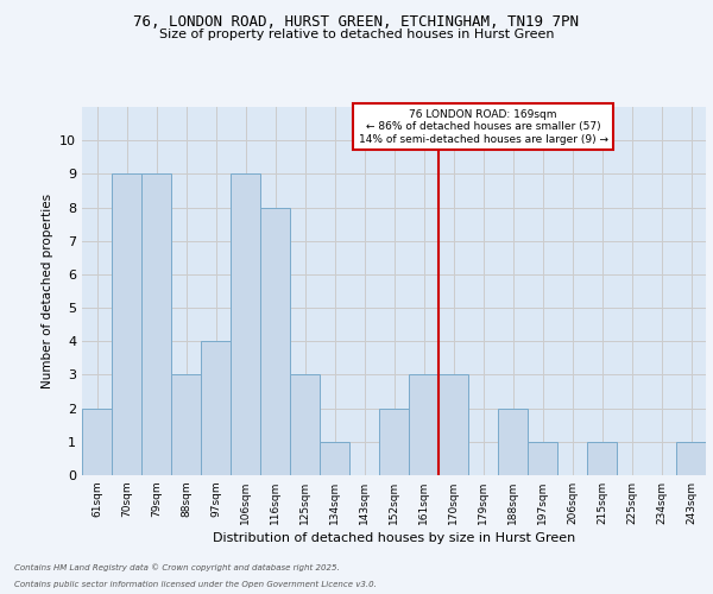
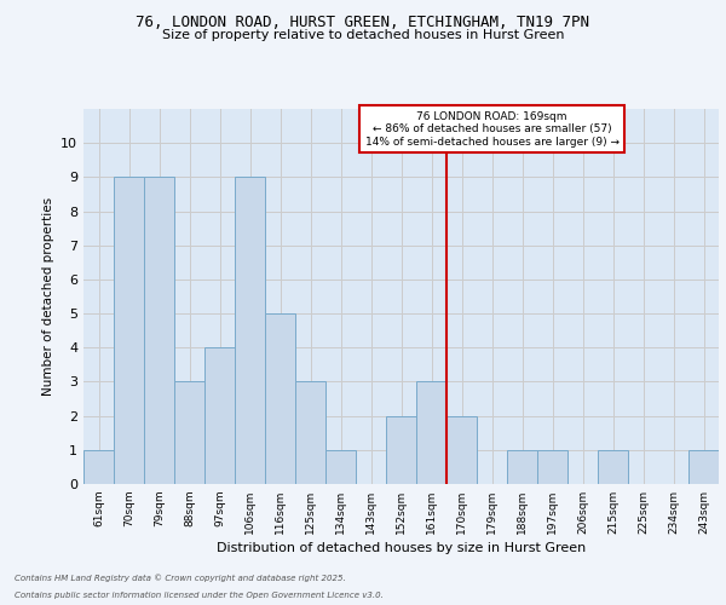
61sqm: 2 -> 1
116sqm: 8 -> 5
170sqm: 3 -> 2
188sqm: 2 -> 1
